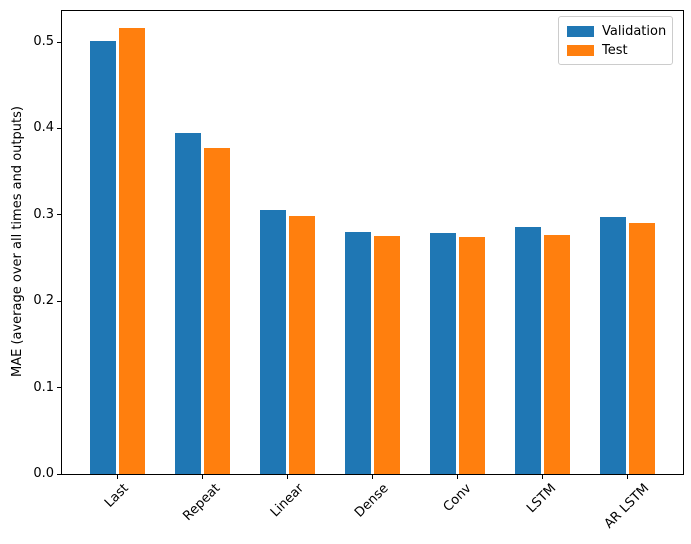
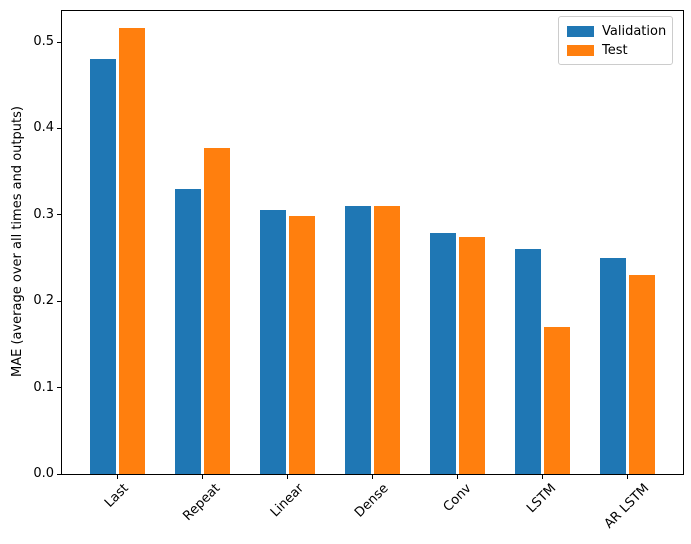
Validation/Last: 0.50 -> 0.48
Validation/Repeat: 0.40 -> 0.33
Validation/Dense: 0.28 -> 0.31
Test/Dense: 0.28 -> 0.31
Validation/LSTM: 0.29 -> 0.26
Test/LSTM: 0.28 -> 0.17
Validation/AR LSTM: 0.30 -> 0.25
Test/AR LSTM: 0.29 -> 0.23
